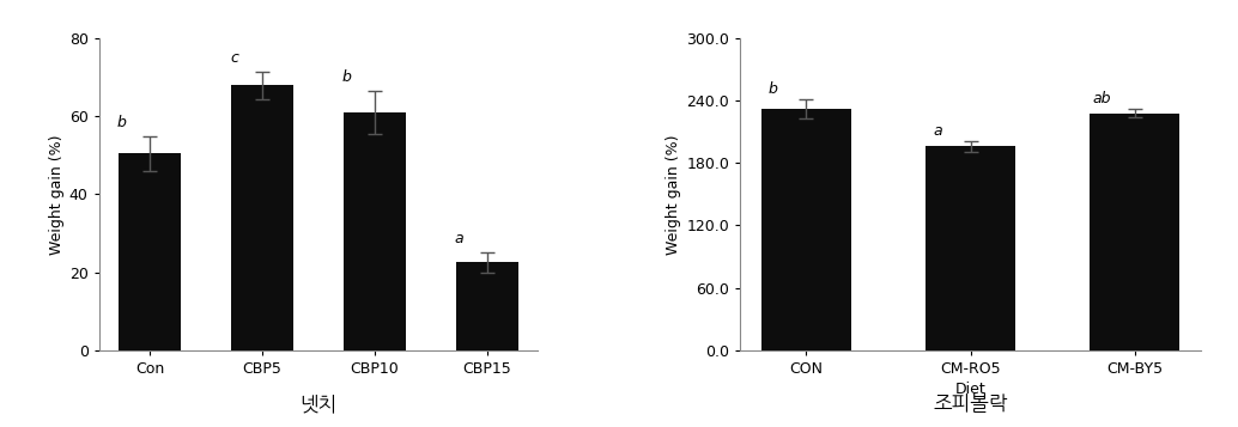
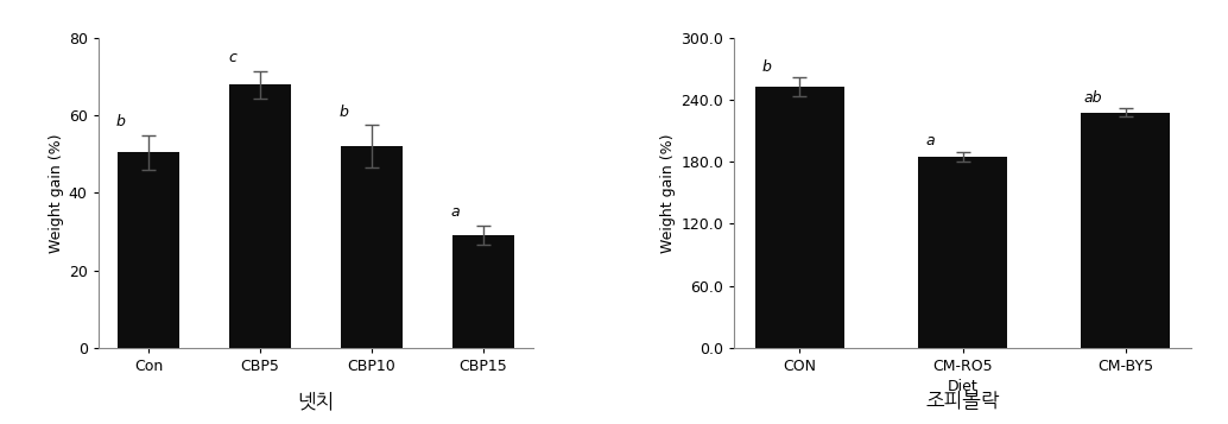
CBP10: 61.0 -> 52.0
CBP15: 22.5 -> 29.0
CON: 232 -> 253
CM-RO5: 196 -> 185
